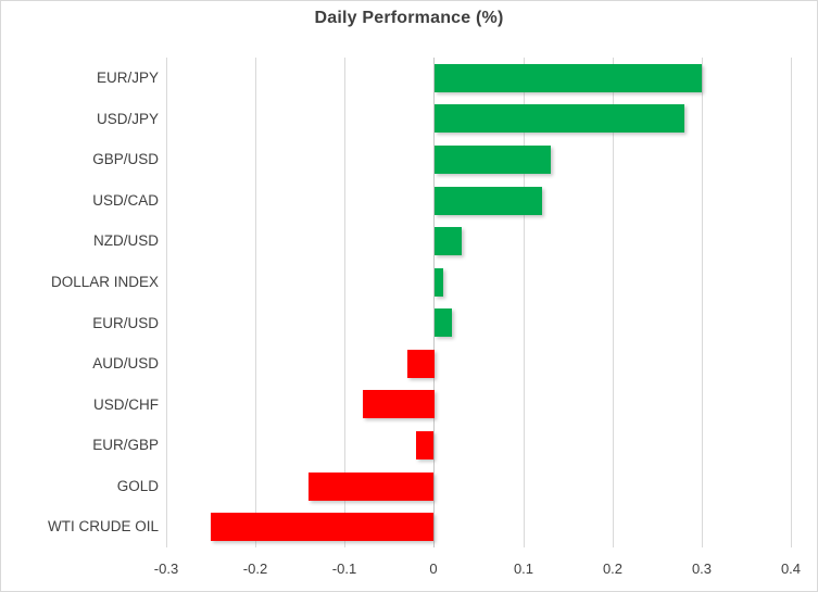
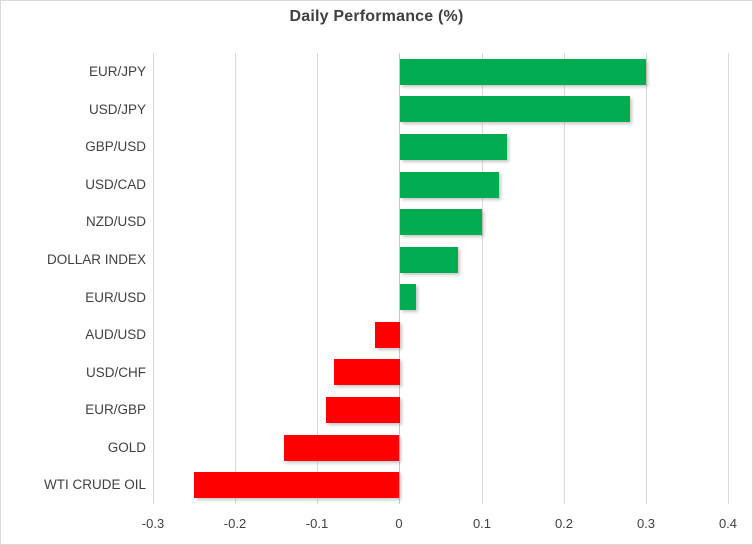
NZD/USD: 0.03 -> 0.10
DOLLAR INDEX: 0.01 -> 0.07
EUR/GBP: -0.02 -> -0.09
